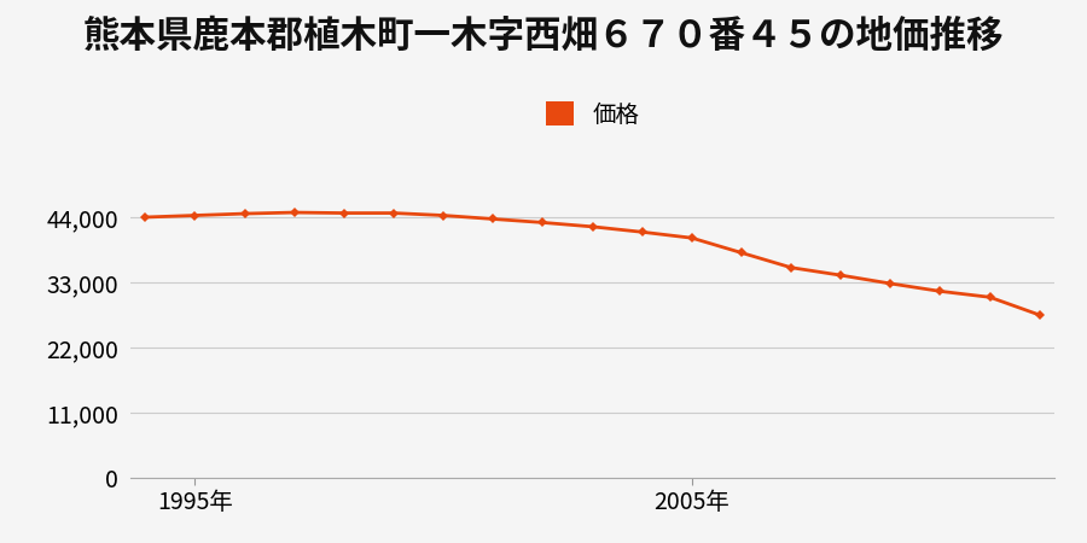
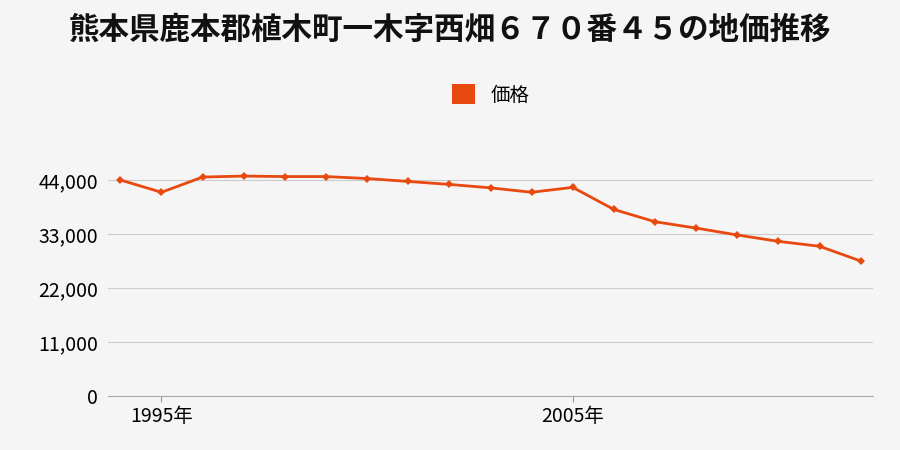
1995年: 44,300 -> 41,500
2005年: 40,500 -> 42,500
